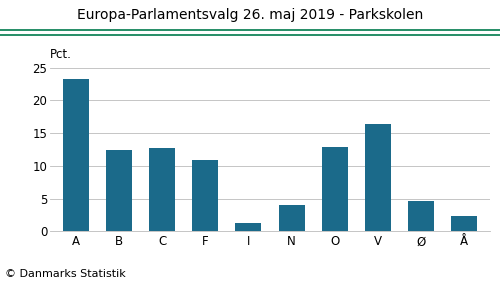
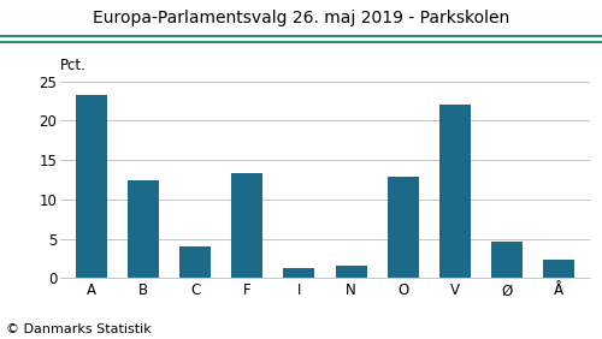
C: 12.7 -> 4.0
F: 10.9 -> 13.4
N: 4.0 -> 1.6
V: 16.4 -> 22.0
